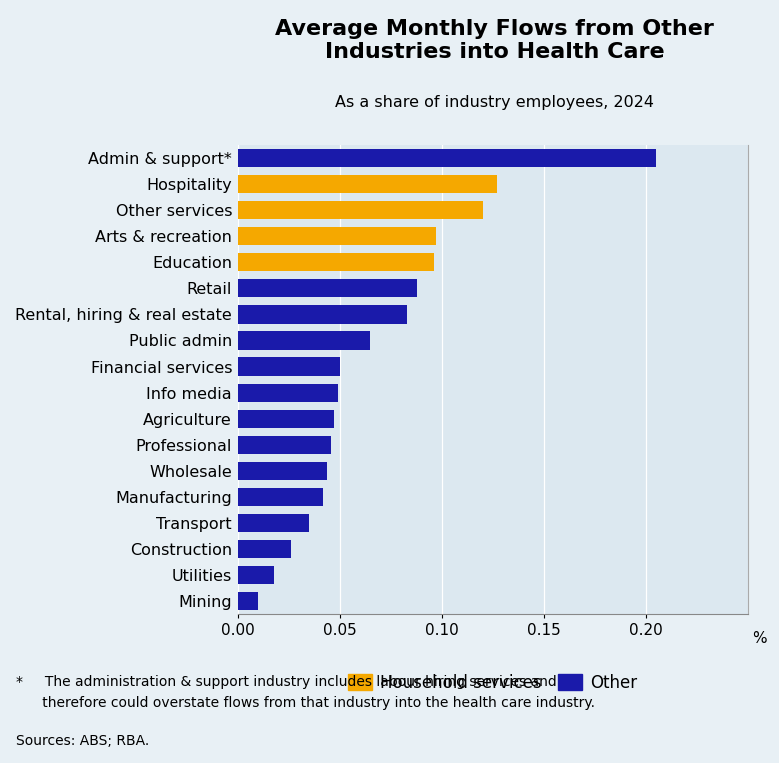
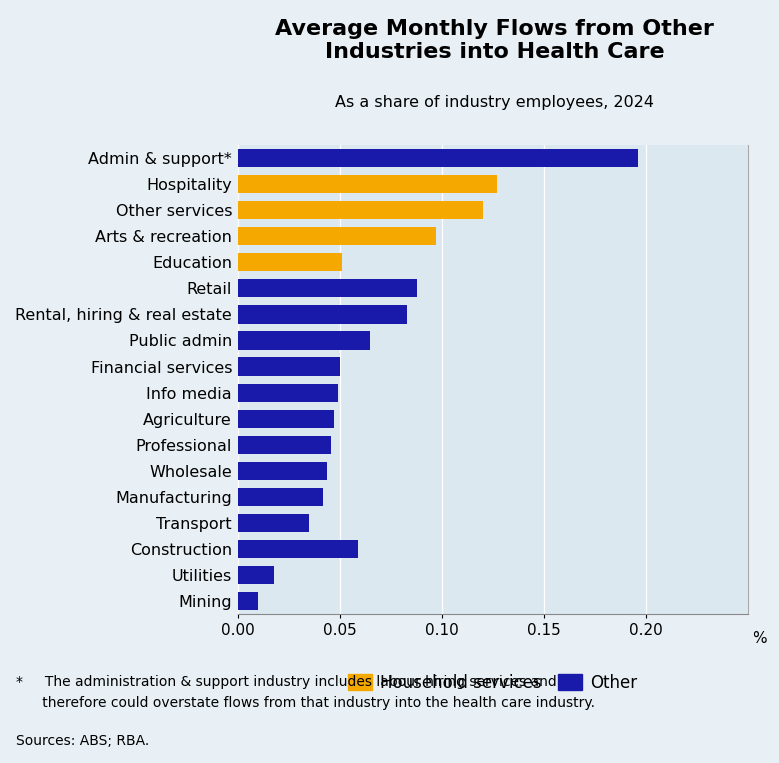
Admin & support*: 0.205 -> 0.196
Education: 0.096 -> 0.051
Construction: 0.026 -> 0.059
